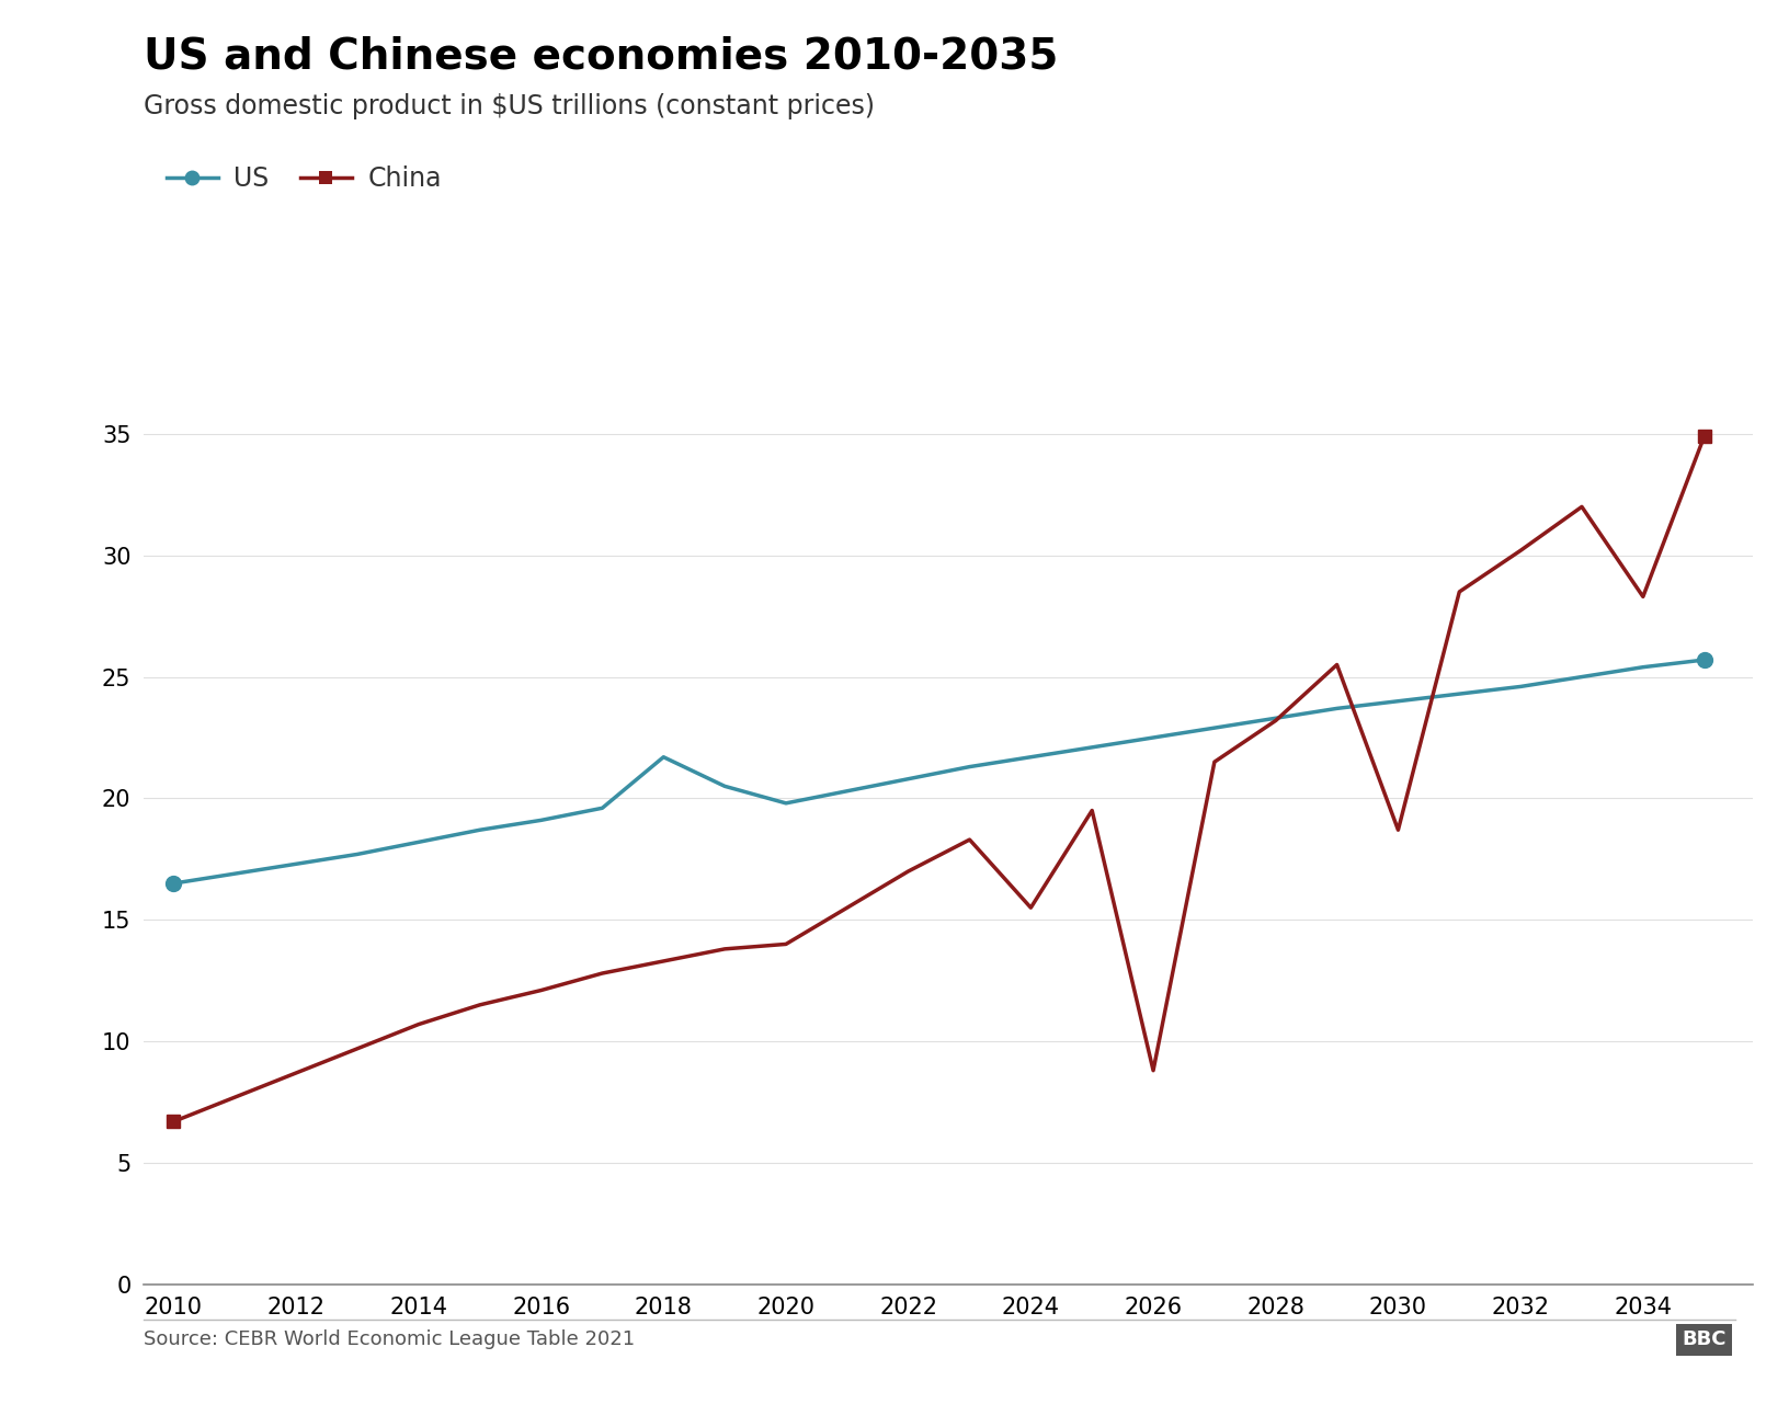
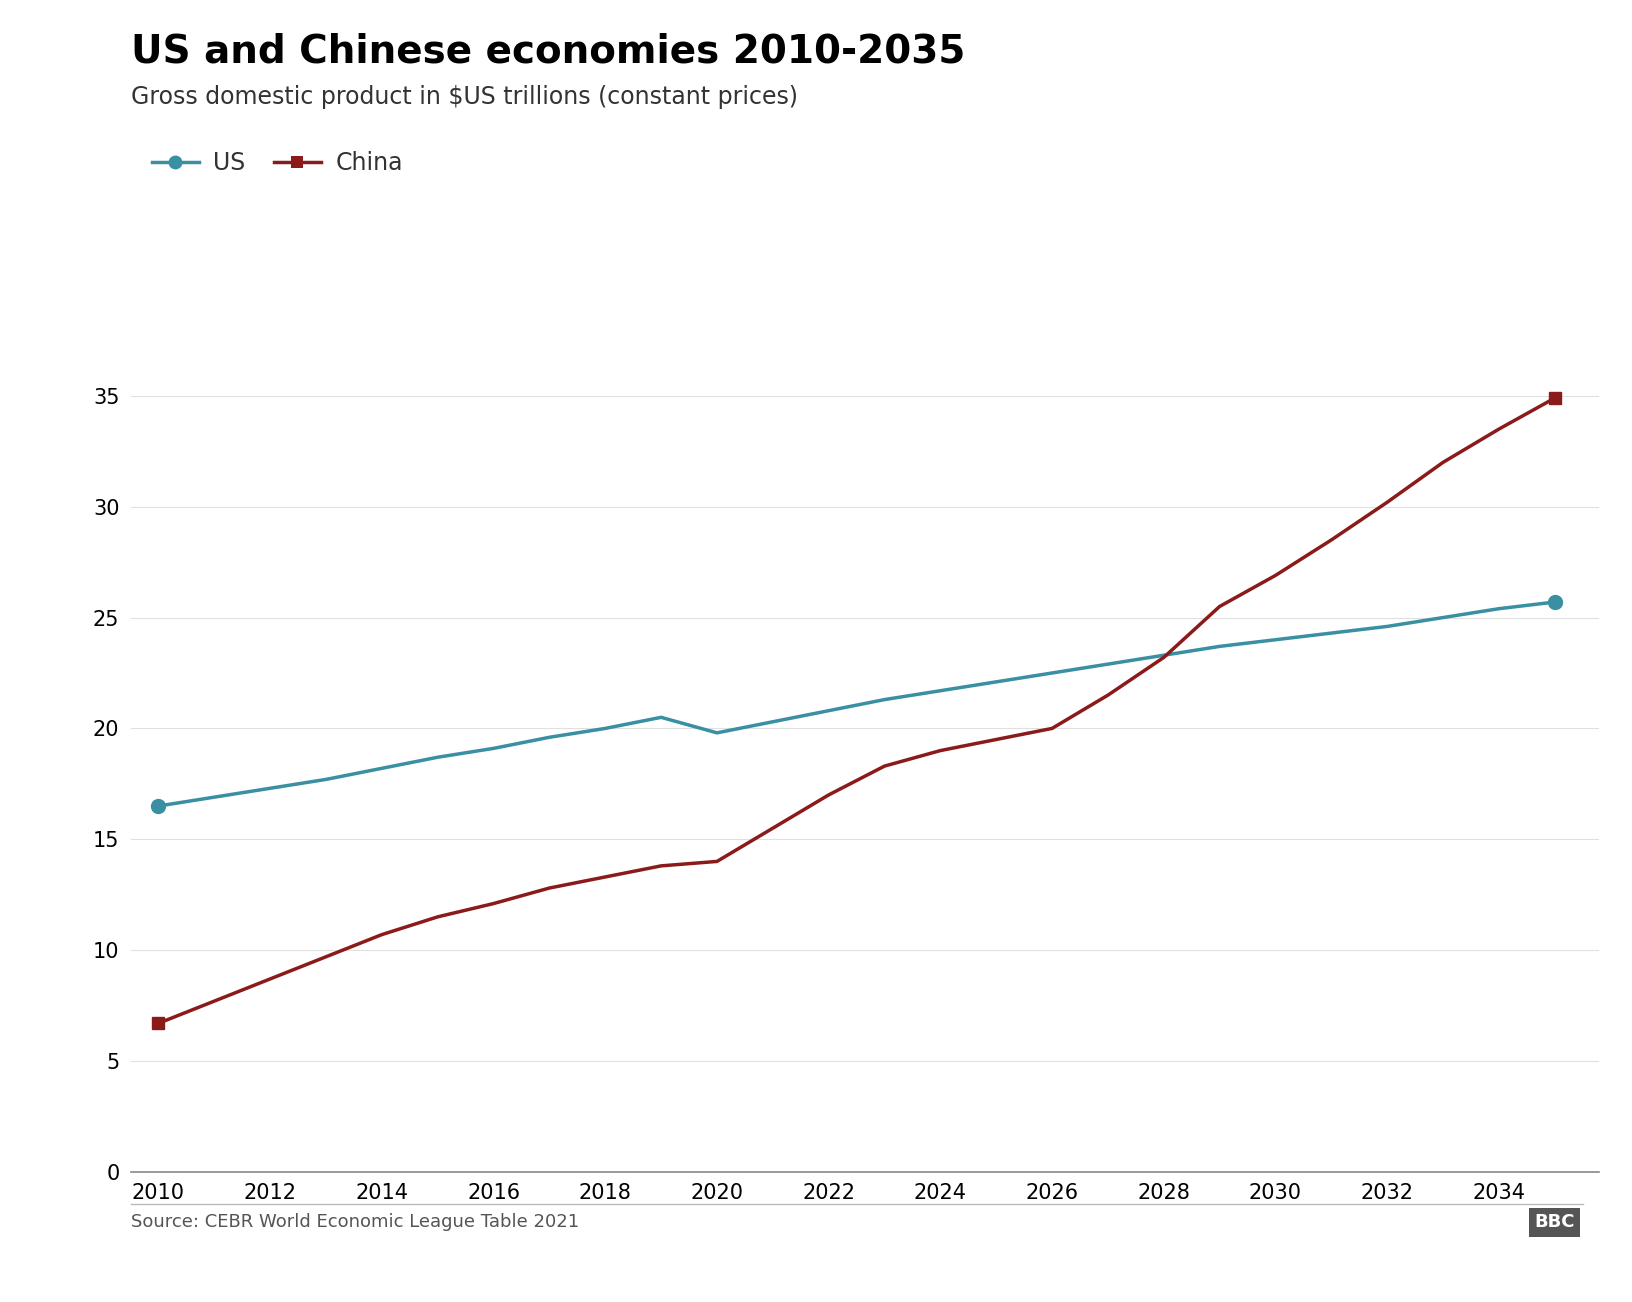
US/2018: 21.7 -> 20.0
China/2024: 15.5 -> 19.0
China/2026: 8.8 -> 20.0
China/2030: 18.7 -> 26.9
China/2034: 28.3 -> 33.5
